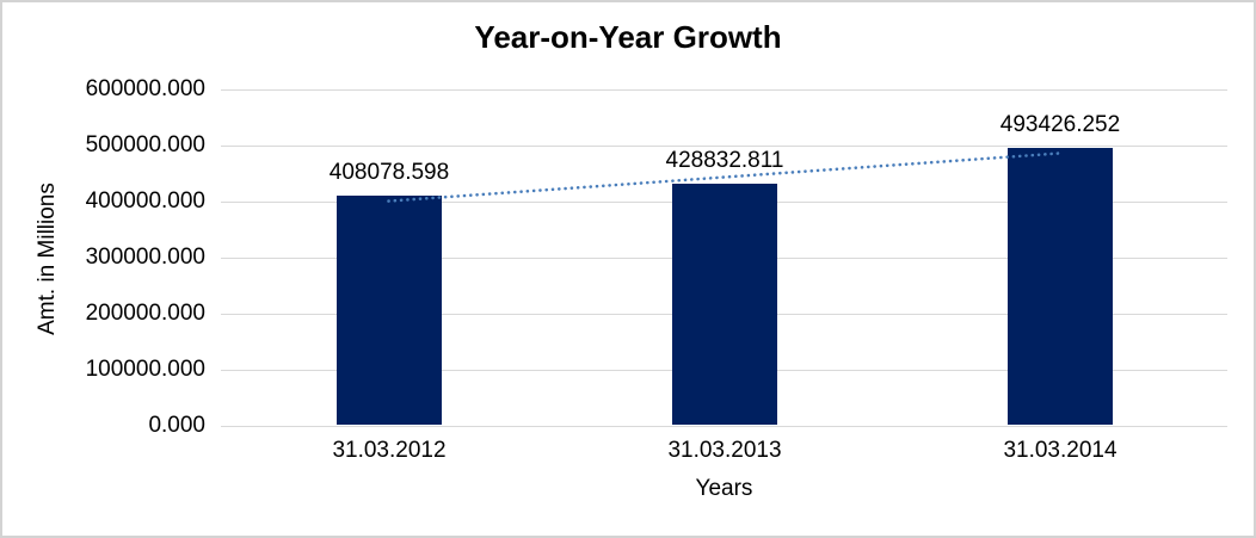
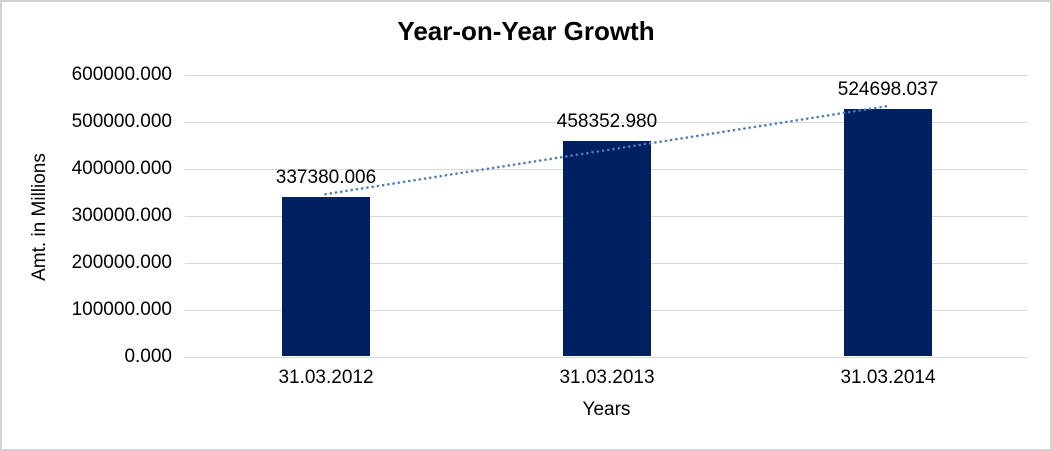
31.03.2012: 408078.598 -> 337380.006
31.03.2013: 428832.811 -> 458352.980
31.03.2014: 493426.252 -> 524698.037
